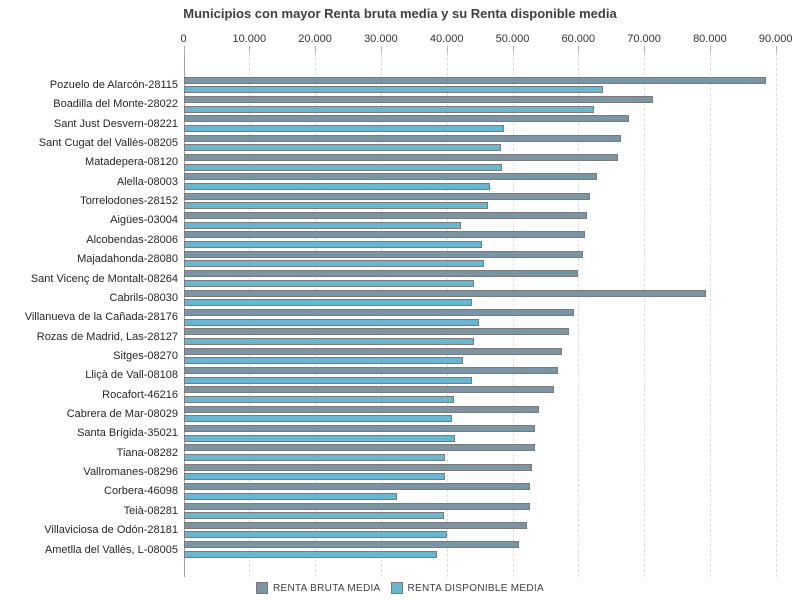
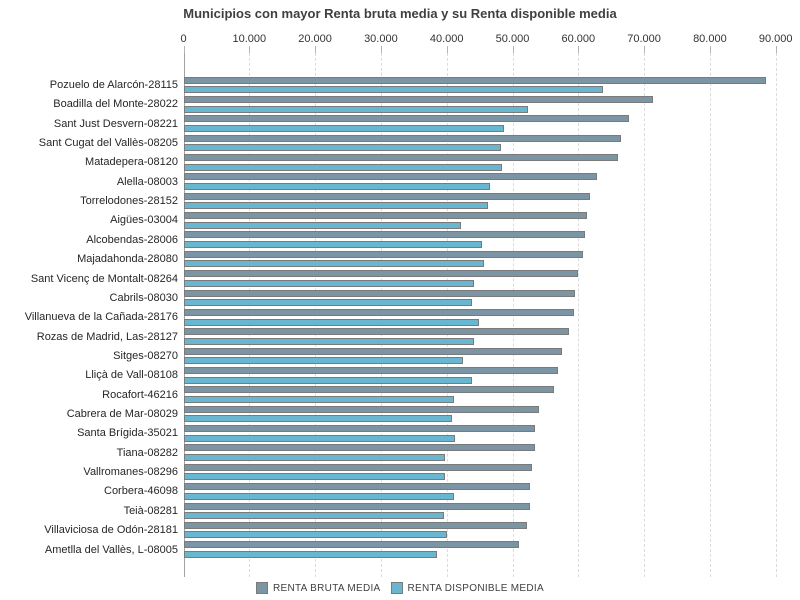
RENTA DISPONIBLE MEDIA/Boadilla del Monte-28022: 62000 -> 52000
RENTA BRUTA MEDIA/Cabrils-08030: 79000 -> 59000
RENTA DISPONIBLE MEDIA/Corbera-46098: 32000 -> 41000
